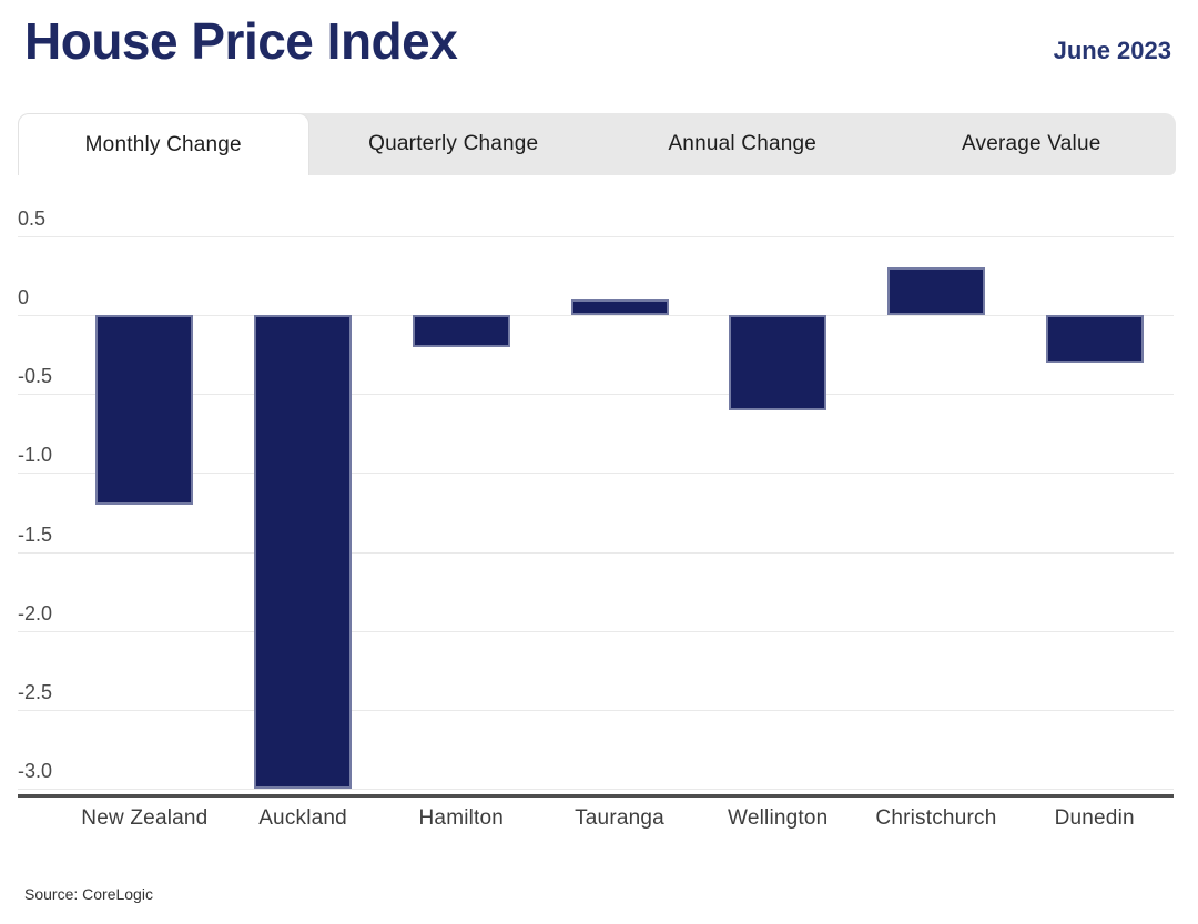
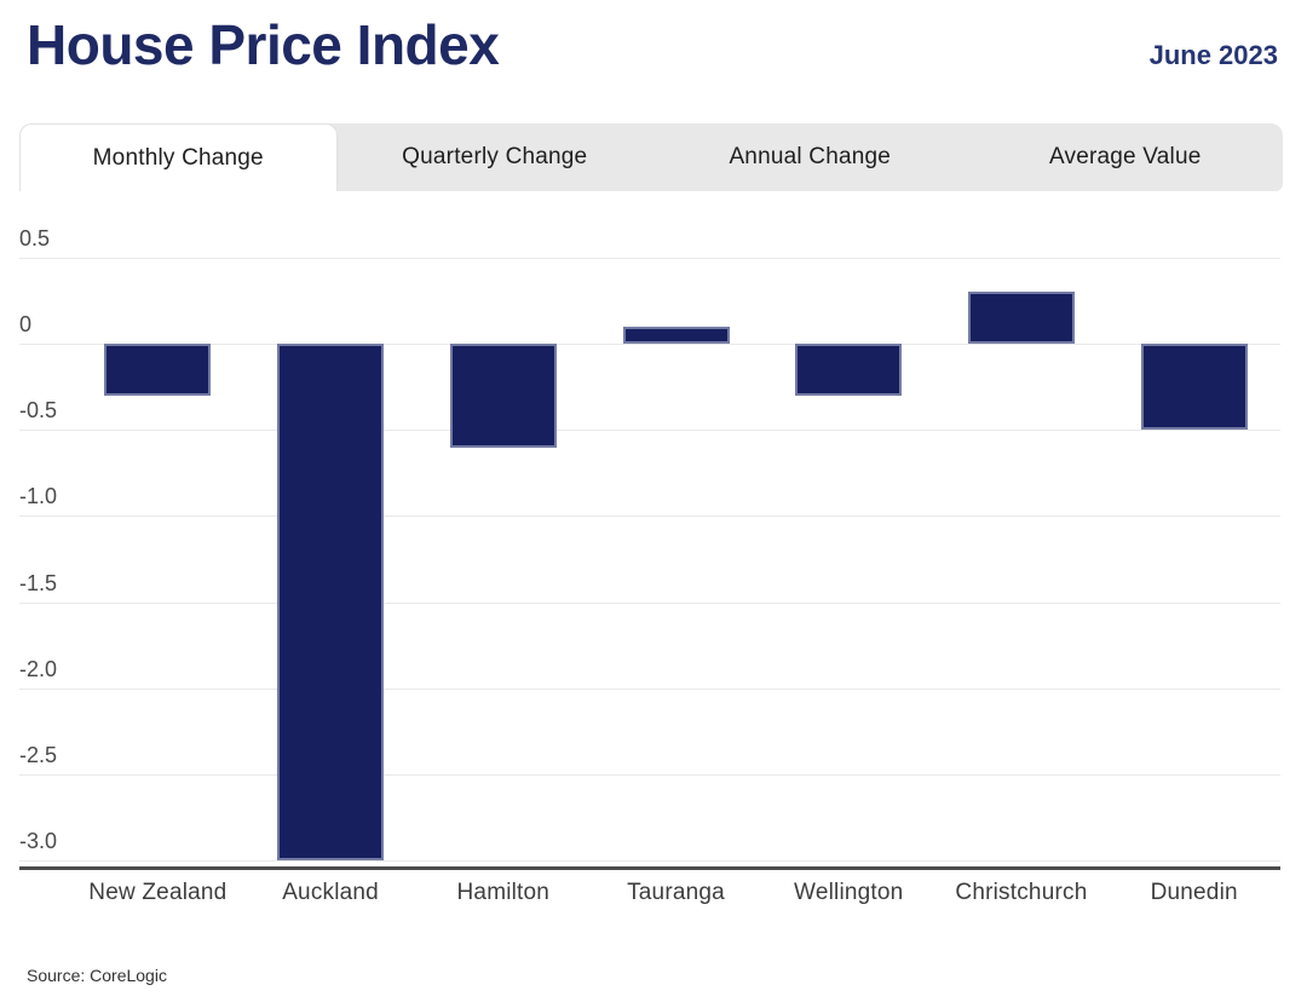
New Zealand: -1.2 -> -0.3
Hamilton: -0.2 -> -0.6
Wellington: -0.6 -> -0.3
Dunedin: -0.3 -> -0.5
